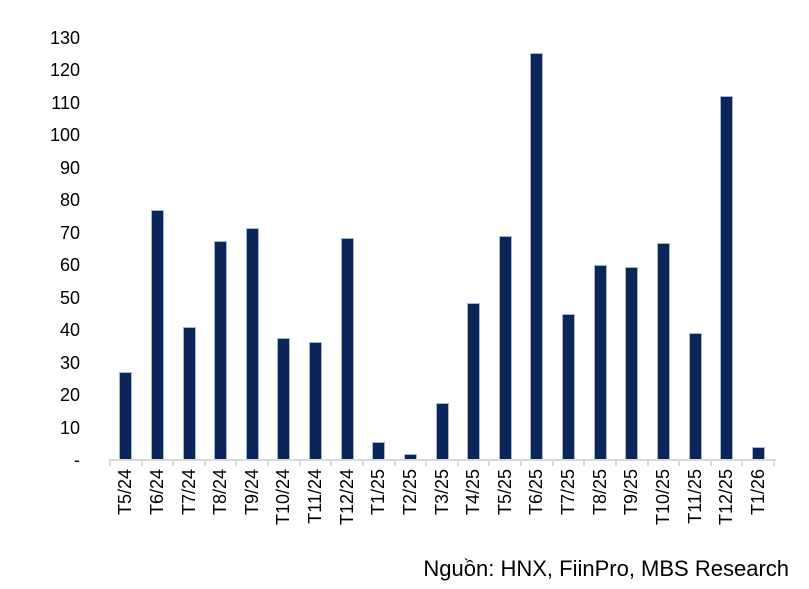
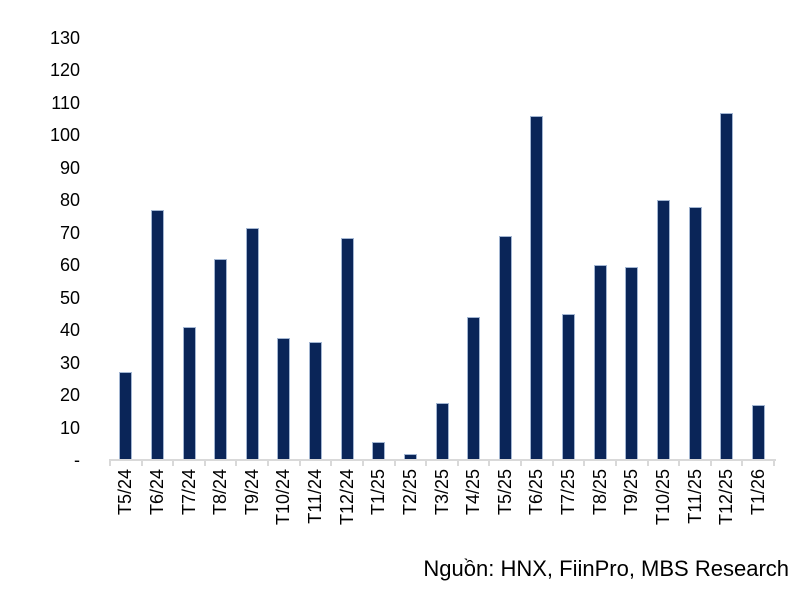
T8/24: 68 -> 62
T4/25: 48 -> 44
T6/25: 126 -> 106
T10/25: 67 -> 80
T11/25: 39 -> 78
T12/25: 112 -> 107
T1/26: 4 -> 17
